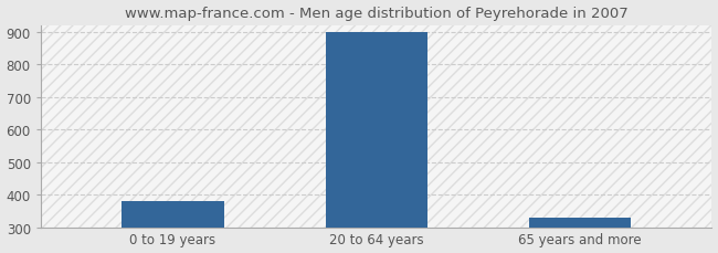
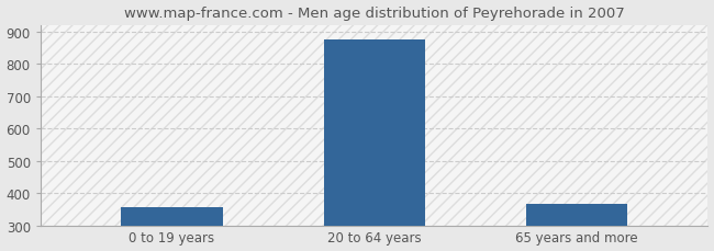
0 to 19 years: 380 -> 355
20 to 64 years: 900 -> 875
65 years and more: 328 -> 365
